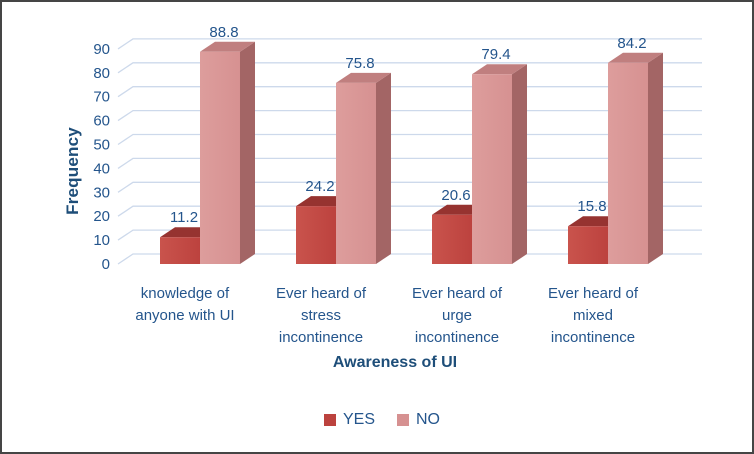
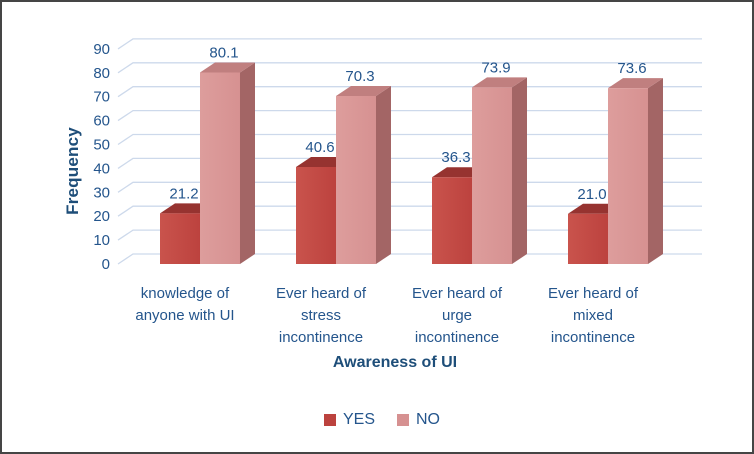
YES/knowledge of anyone with UI: 11.2 -> 21.2
NO/knowledge of anyone with UI: 88.8 -> 80.1
YES/Ever heard of stress incontinence: 24.2 -> 40.6
NO/Ever heard of stress incontinence: 75.8 -> 70.3
YES/Ever heard of urge incontinence: 20.6 -> 36.3
NO/Ever heard of urge incontinence: 79.4 -> 73.9
YES/Ever heard of mixed incontinence: 15.8 -> 21.0
NO/Ever heard of mixed incontinence: 84.2 -> 73.6
